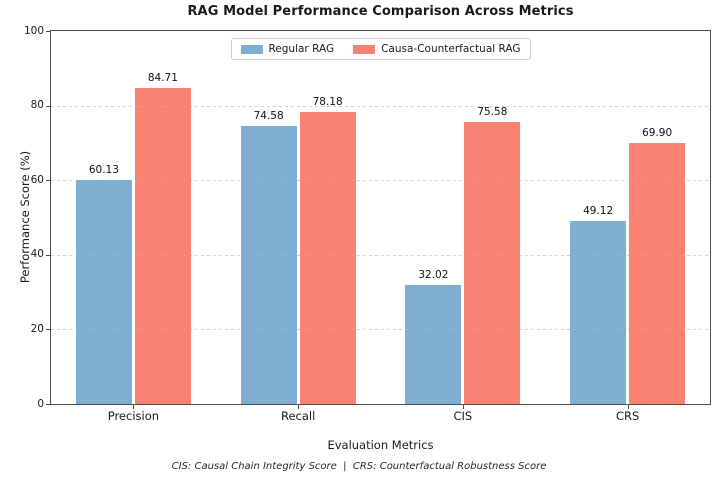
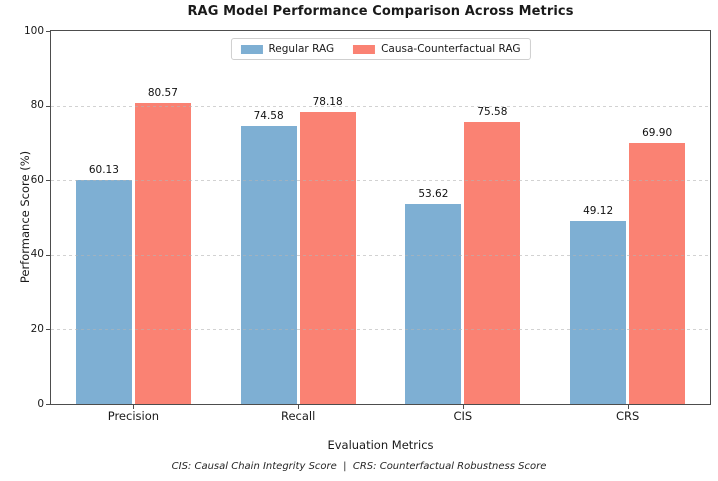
Causa-Counterfactual RAG/Precision: 84.71 -> 80.57
Regular RAG/CIS: 32.02 -> 53.62
